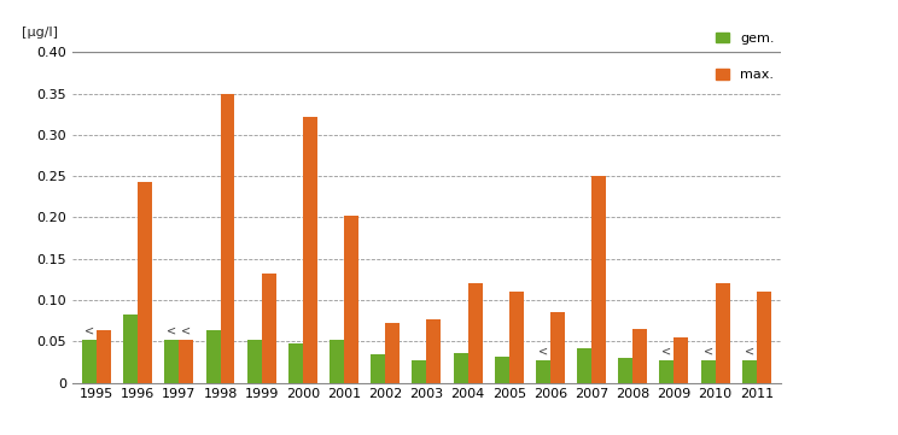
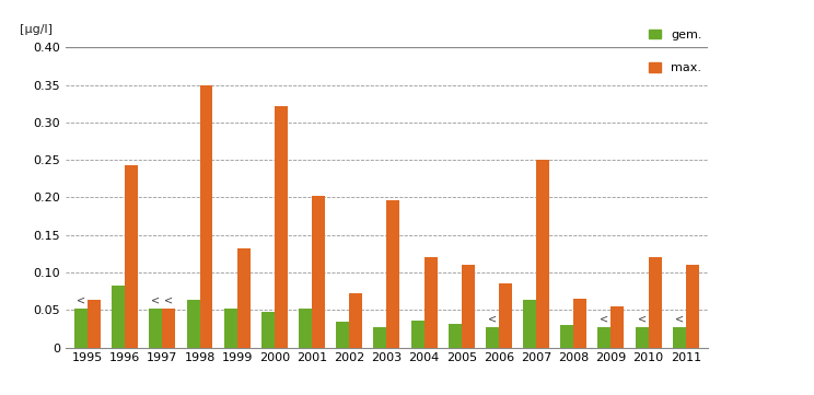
max./2003: 0.077 -> 0.196
gem./2007: 0.042 -> 0.064
